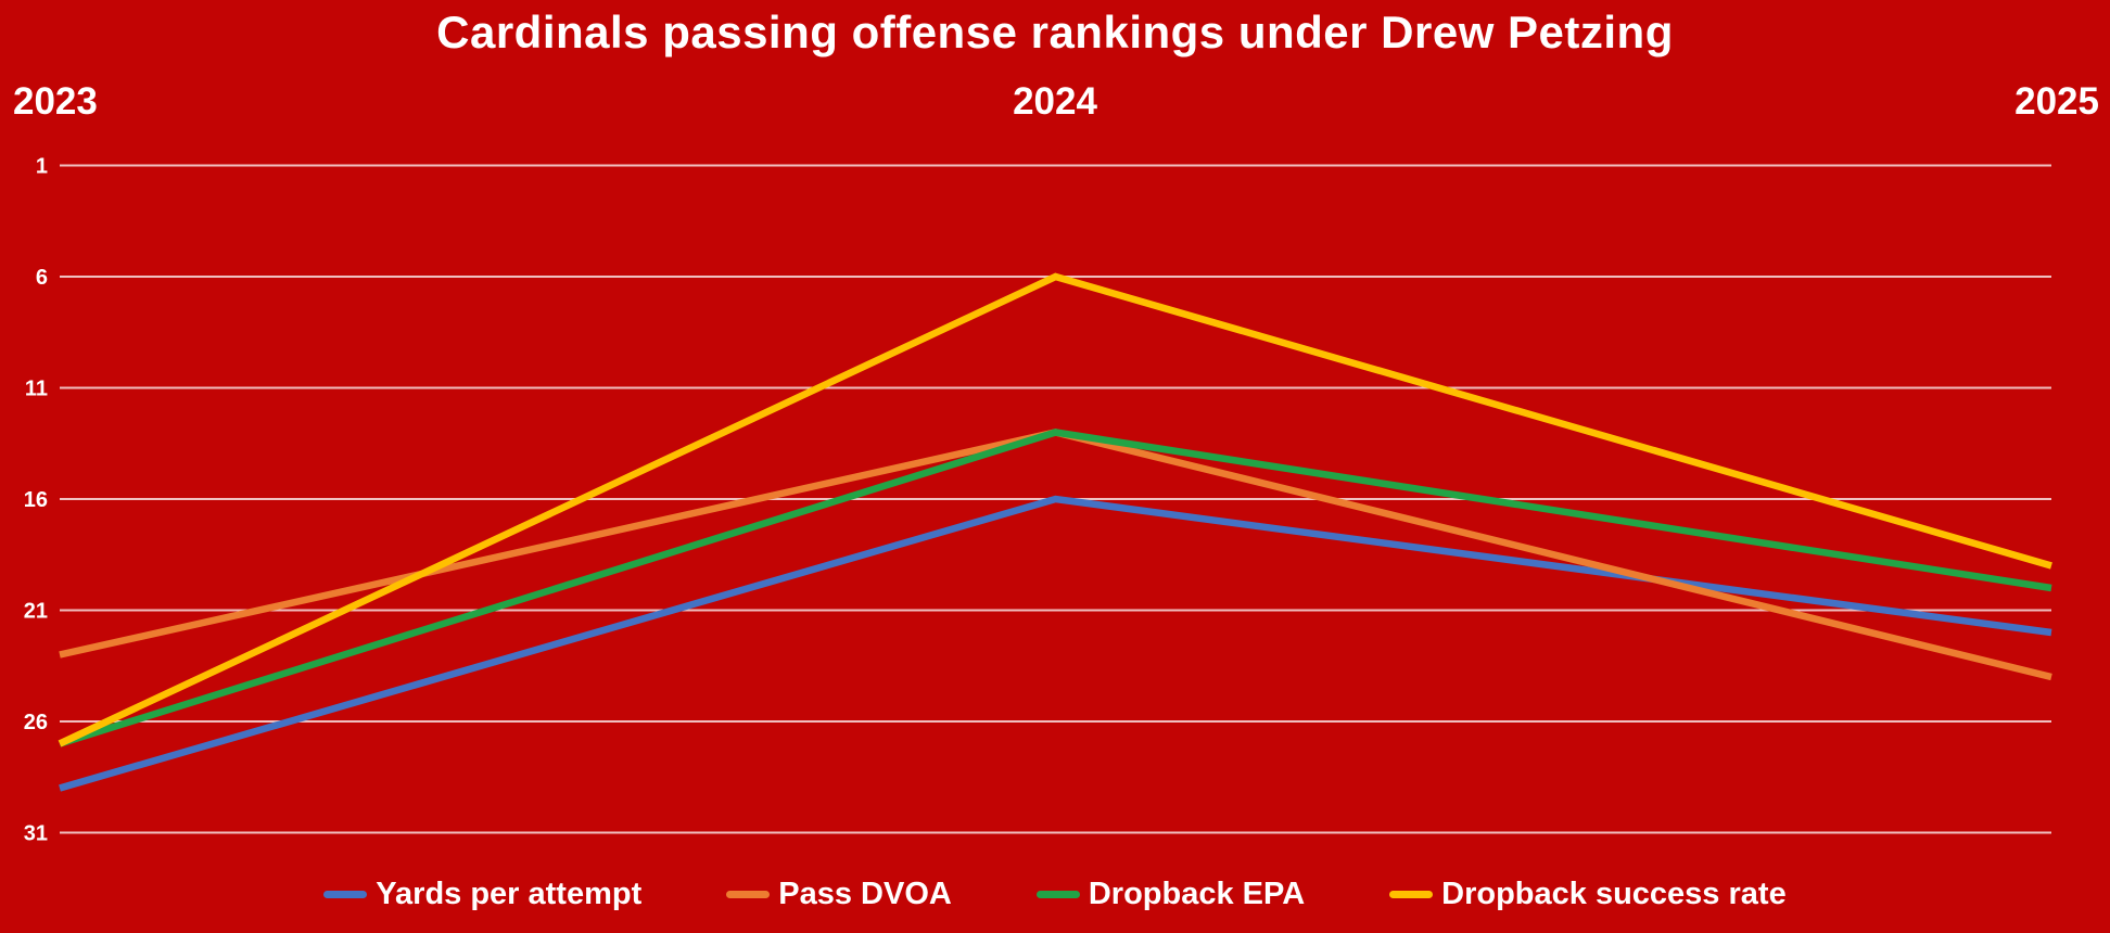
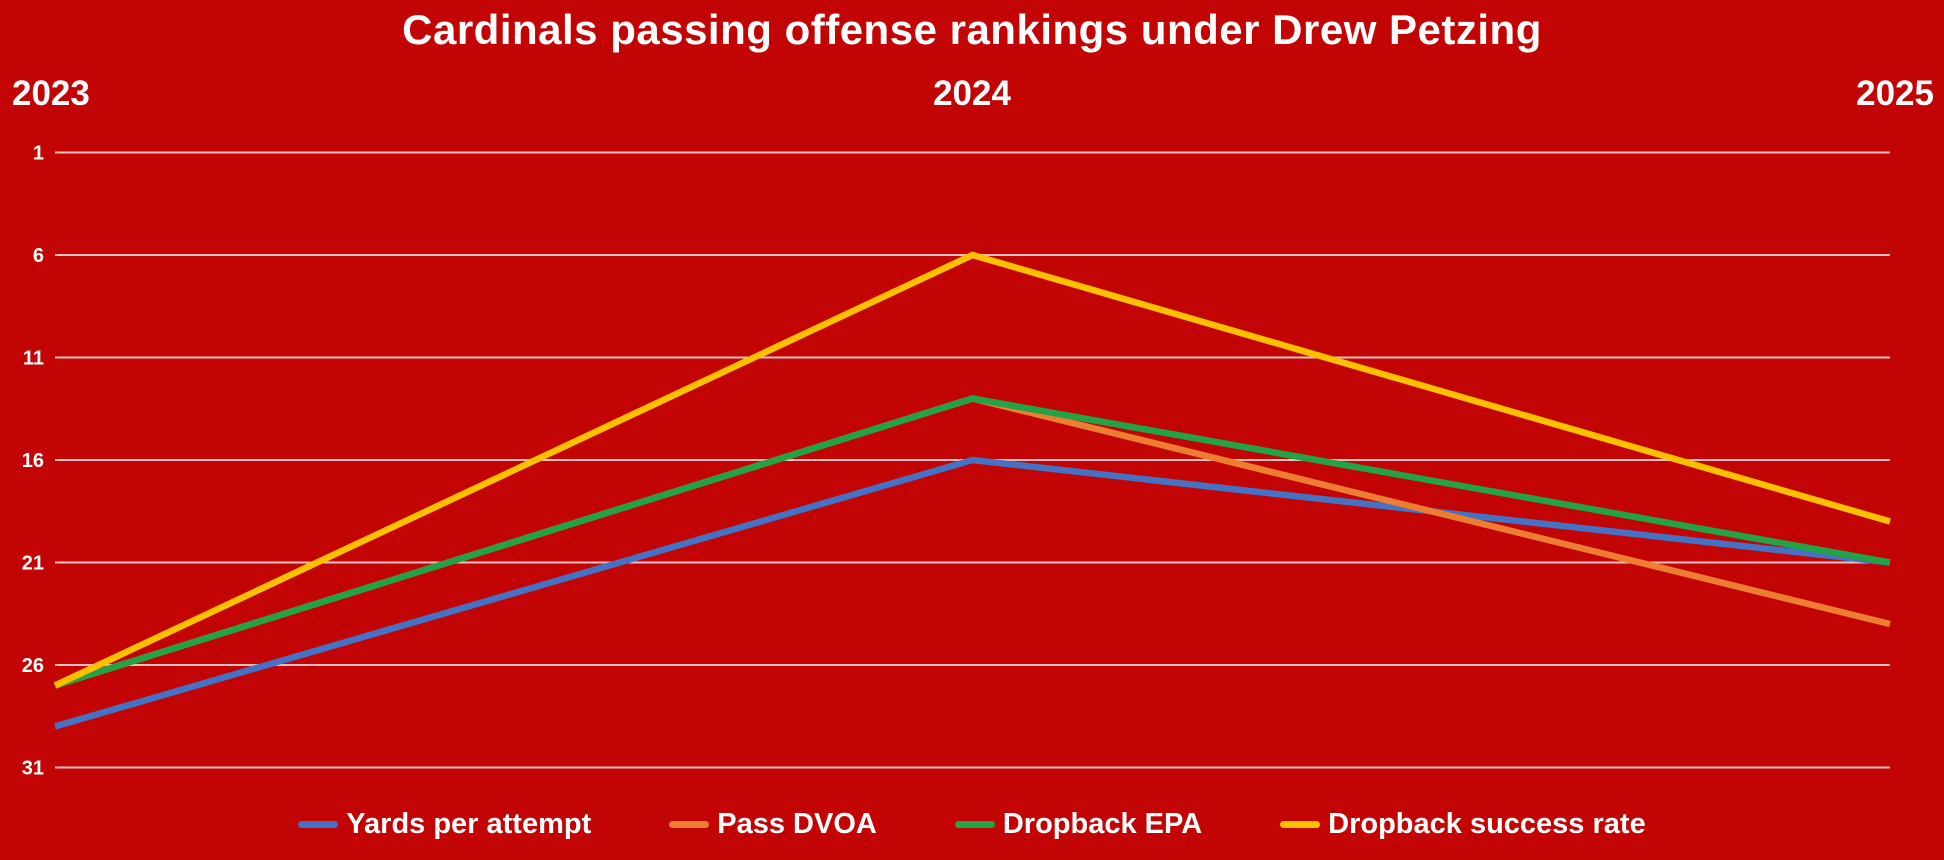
Pass DVOA/2023: 23 -> 27
Yards per attempt/2025: 22 -> 21
Dropback EPA/2025: 20 -> 21
